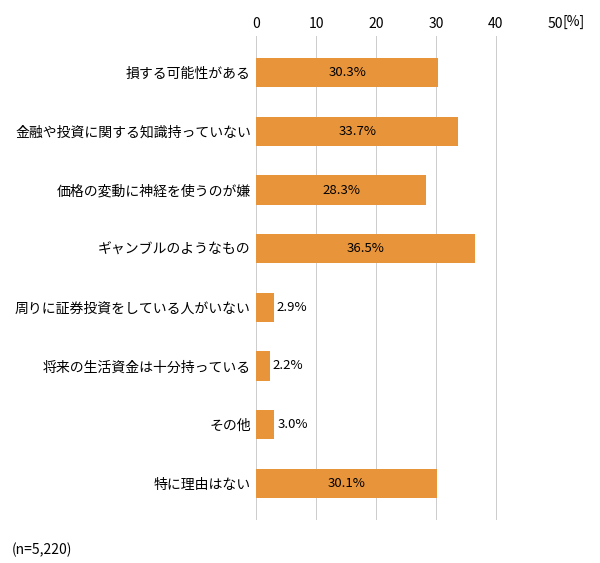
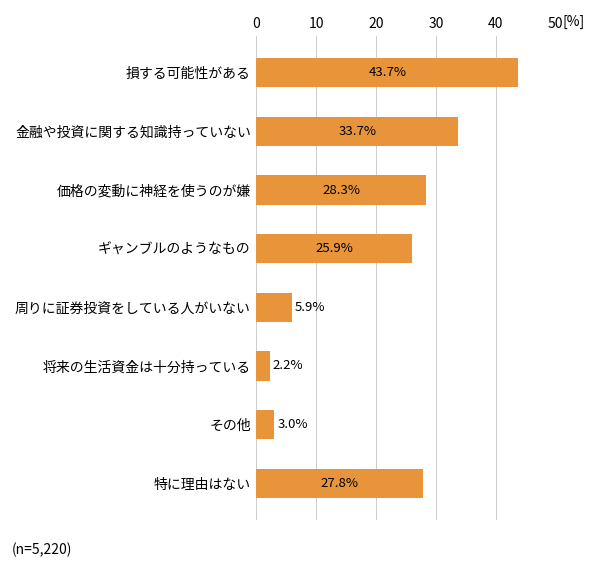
損する可能性がある: 30.3% -> 43.7%
ギャンブルのようなもの: 36.5% -> 25.9%
周りに証券投資をしている人がいない: 2.9% -> 5.9%
特に理由はない: 30.1% -> 27.8%
